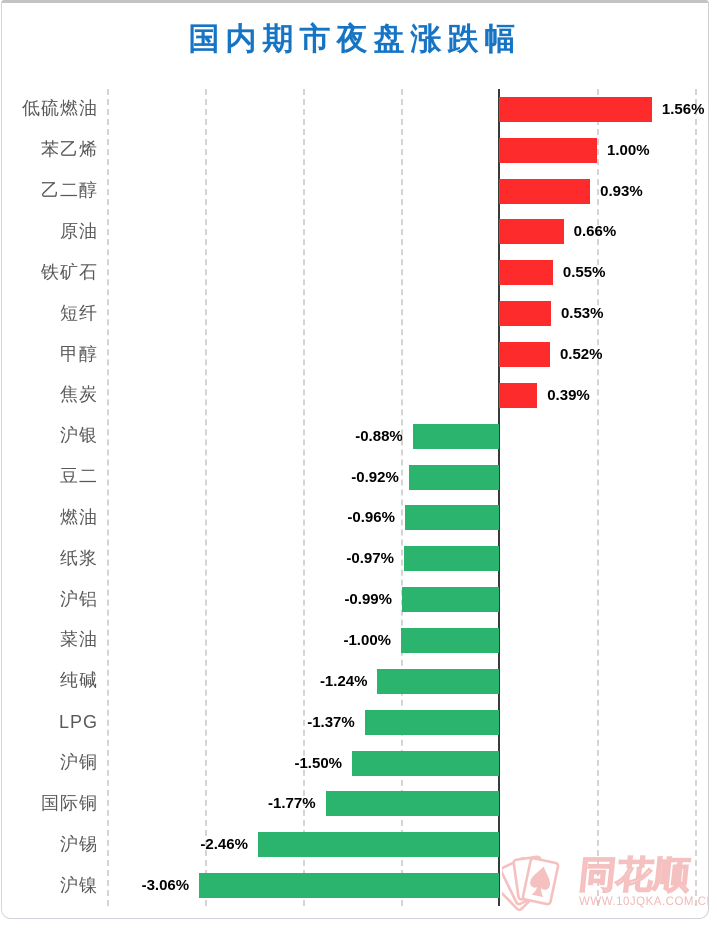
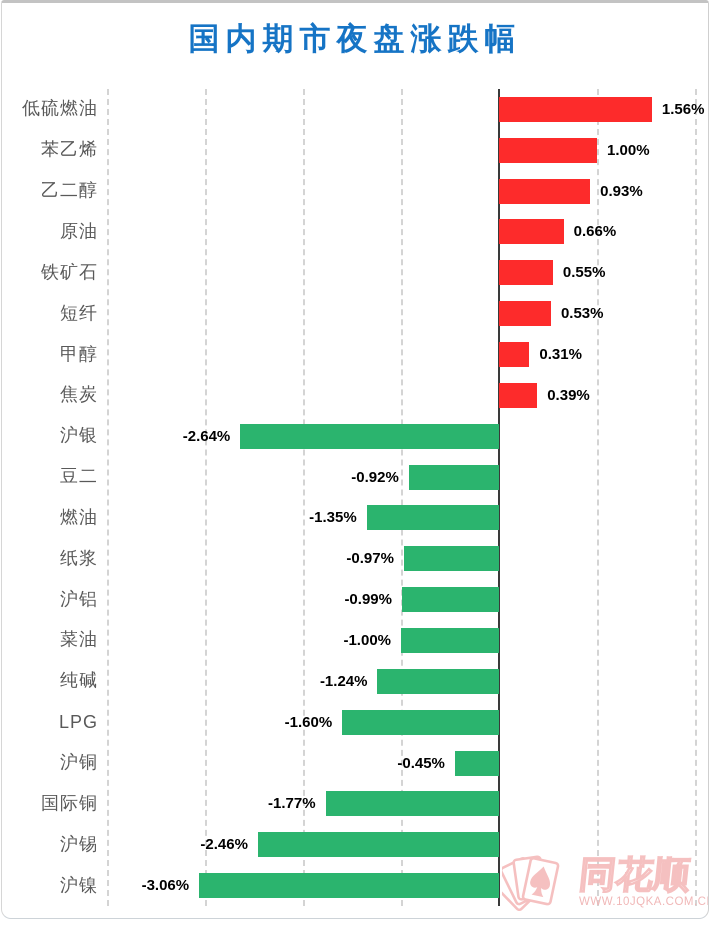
甲醇: 0.52% -> 0.31%
沪银: -0.88% -> -2.64%
燃油: -0.96% -> -1.35%
LPG: -1.37% -> -1.60%
沪铜: -1.50% -> -0.45%
